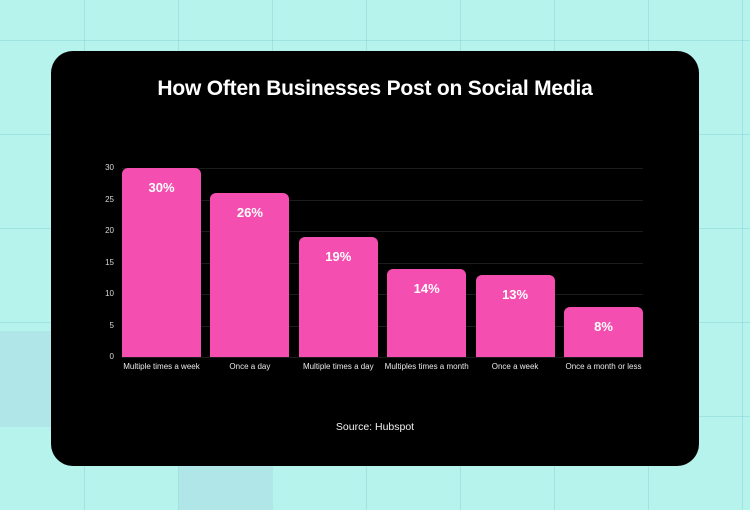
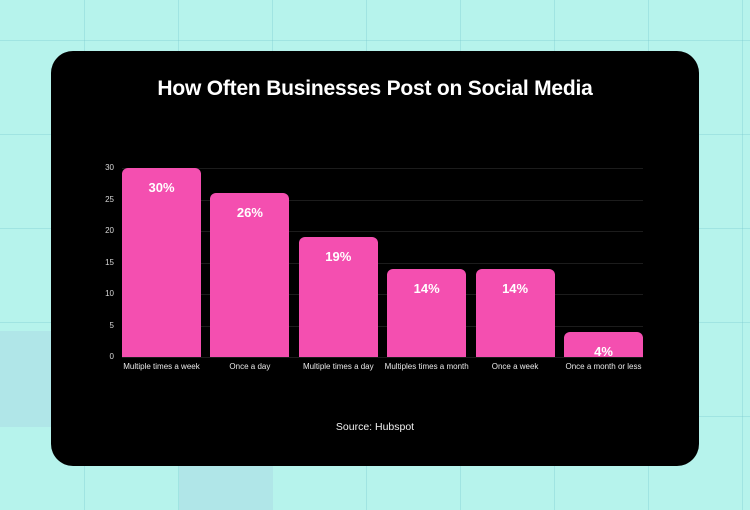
Once a week: 13% -> 14%
Once a month or less: 8% -> 4%
